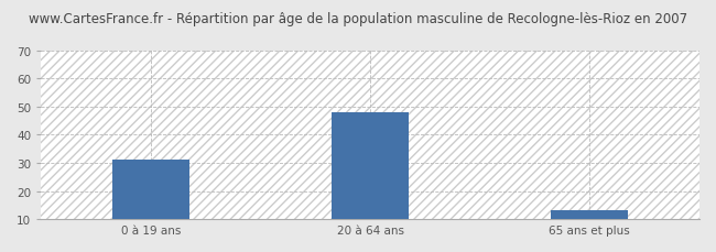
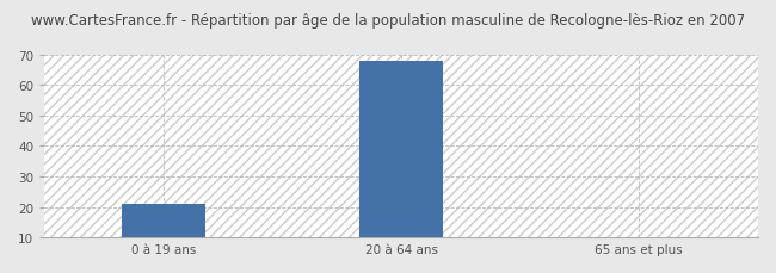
0 à 19 ans: 31 -> 21
20 à 64 ans: 48 -> 68
65 ans et plus: 13 -> 10
